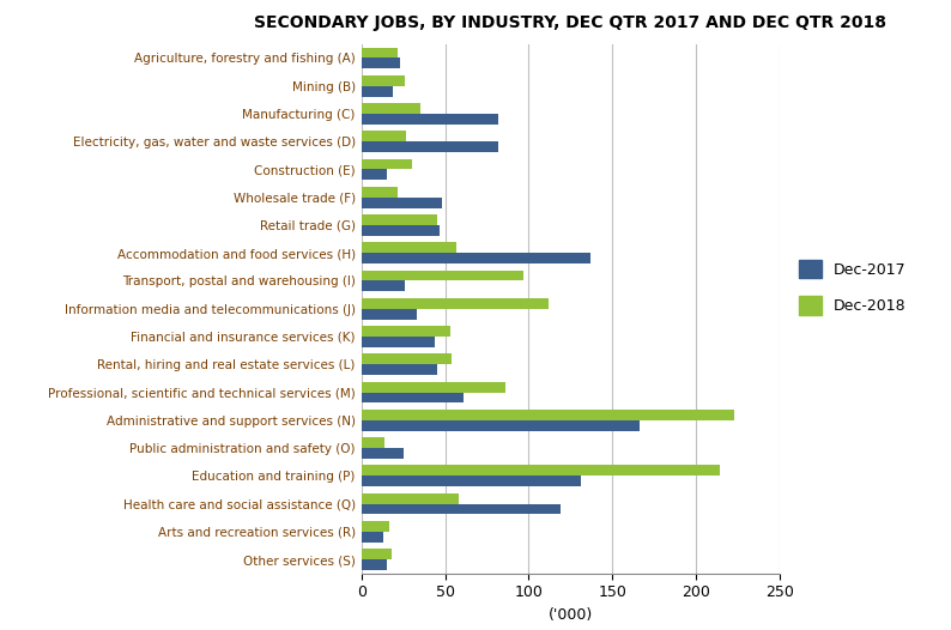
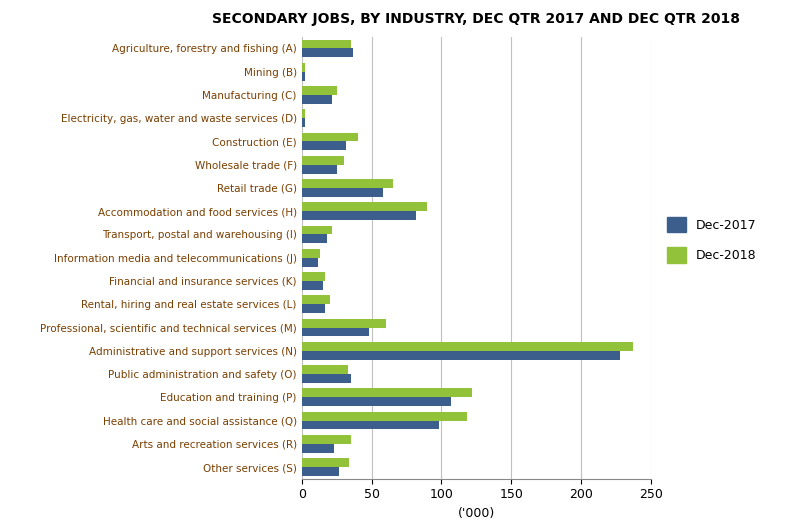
Dec-2018/Agriculture, forestry and fishing (A): 22 -> 35
Dec-2017/Agriculture, forestry and fishing (A): 23 -> 37
Dec-2018/Mining (B): 26 -> 2
Dec-2017/Mining (B): 19 -> 2
Dec-2018/Manufacturing (C): 35 -> 25
Dec-2017/Manufacturing (C): 82 -> 22
Dec-2018/Electricity, gas, water and waste services (D): 27 -> 2
Dec-2017/Electricity, gas, water and waste services (D): 82 -> 2
Dec-2018/Construction (E): 30 -> 40
Dec-2017/Construction (E): 15 -> 32
Dec-2018/Wholesale trade (F): 22 -> 30
Dec-2017/Wholesale trade (F): 48 -> 25
Dec-2018/Retail trade (G): 45 -> 65
Dec-2017/Retail trade (G): 47 -> 58
Dec-2018/Accommodation and food services (H): 57 -> 90
Dec-2017/Accommodation and food services (H): 137 -> 82
Dec-2018/Transport, postal and warehousing (I): 97 -> 22
Dec-2017/Transport, postal and warehousing (I): 26 -> 18
Dec-2018/Information media and telecommunications (J): 112 -> 13
Dec-2017/Information media and telecommunications (J): 33 -> 12
Dec-2018/Financial and insurance services (K): 53 -> 17
Dec-2017/Financial and insurance services (K): 44 -> 15
Dec-2018/Rental, hiring and real estate services (L): 54 -> 20
Dec-2017/Rental, hiring and real estate services (L): 45 -> 17
Dec-2018/Professional, scientific and technical services (M): 86 -> 60
Dec-2017/Professional, scientific and technical services (M): 61 -> 48
Dec-2018/Administrative and support services (N): 223 -> 237
Dec-2017/Administrative and support services (N): 166 -> 228
Dec-2018/Public administration and safety (O): 14 -> 33
Dec-2017/Public administration and safety (O): 25 -> 35
Dec-2018/Education and training (P): 214 -> 122
Dec-2017/Education and training (P): 131 -> 107
Dec-2018/Health care and social assistance (Q): 58 -> 118
Dec-2017/Health care and social assistance (Q): 119 -> 98
Dec-2018/Arts and recreation services (R): 17 -> 35
Dec-2017/Arts and recreation services (R): 13 -> 23
Dec-2018/Other services (S): 18 -> 34
Dec-2017/Other services (S): 15 -> 27
